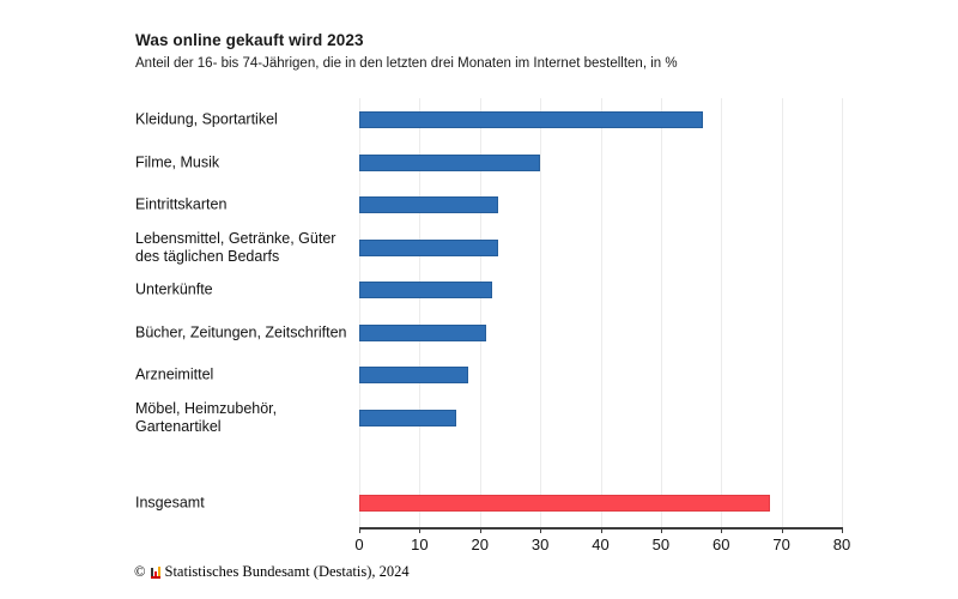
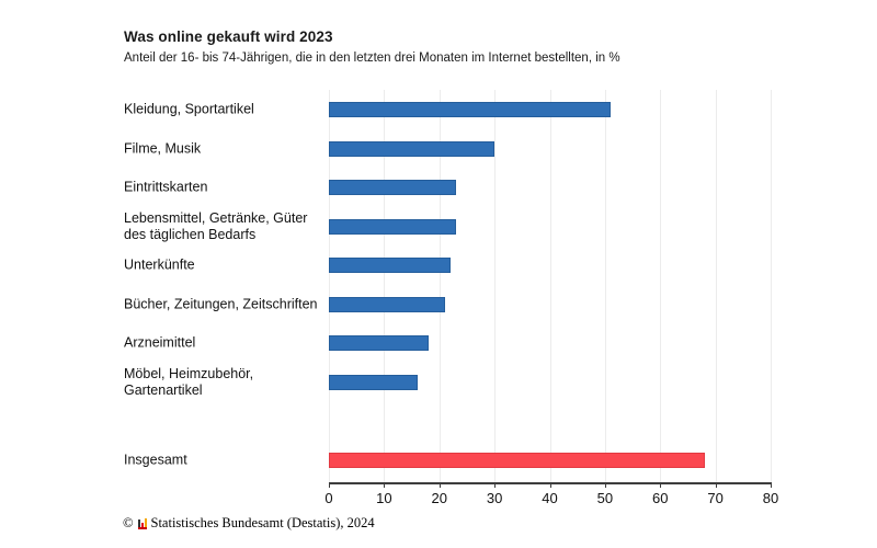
Kleidung, Sportartikel: 57 -> 51
